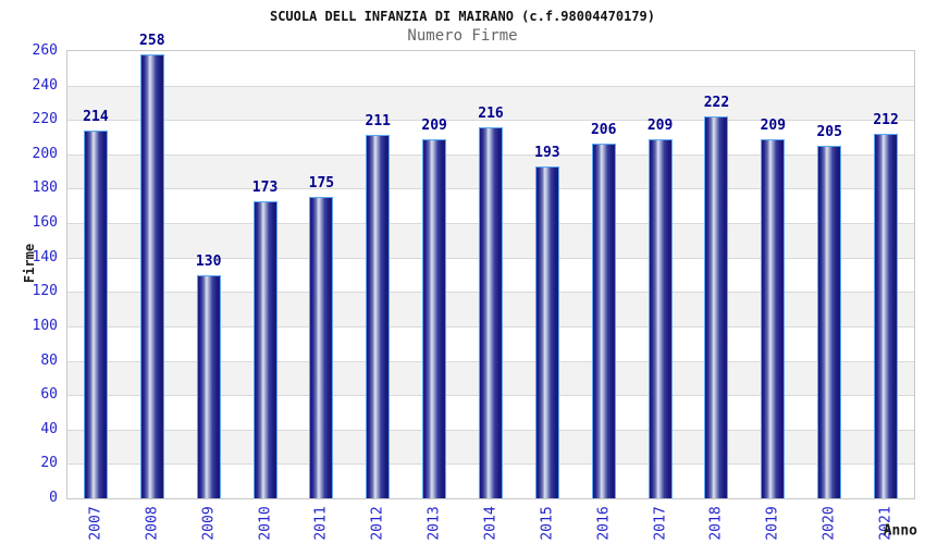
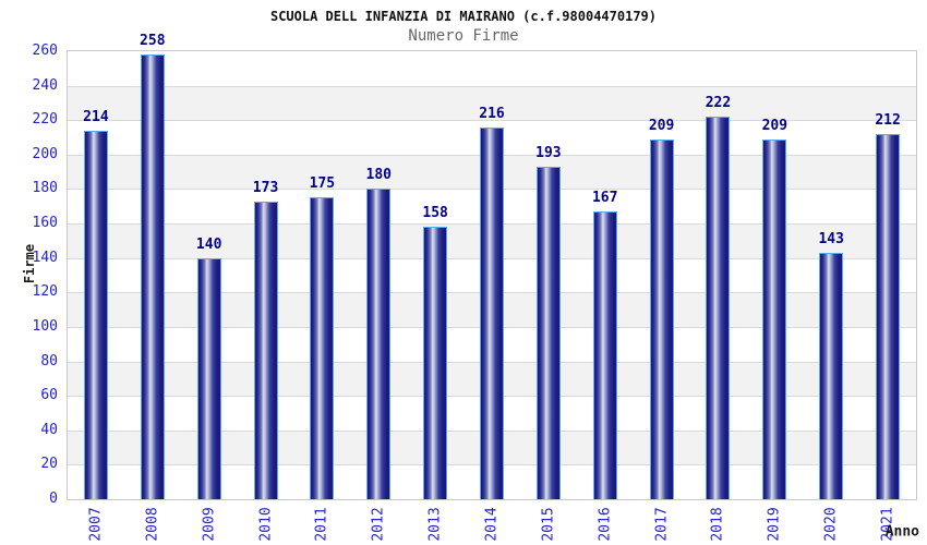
2009: 130 -> 140
2012: 211 -> 180
2013: 209 -> 158
2016: 206 -> 167
2020: 205 -> 143
